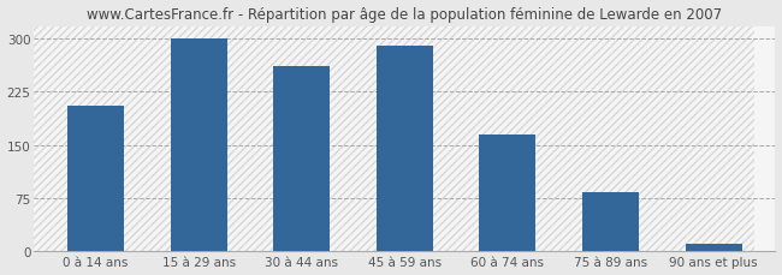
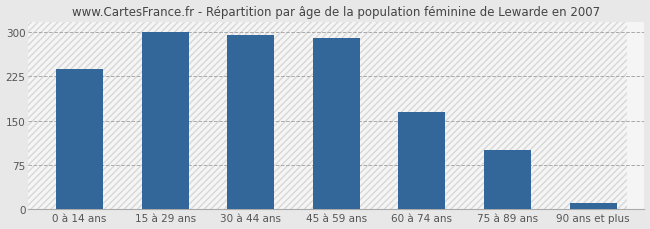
0 à 14 ans: 206 -> 238
30 à 44 ans: 262 -> 295
75 à 89 ans: 84 -> 100
